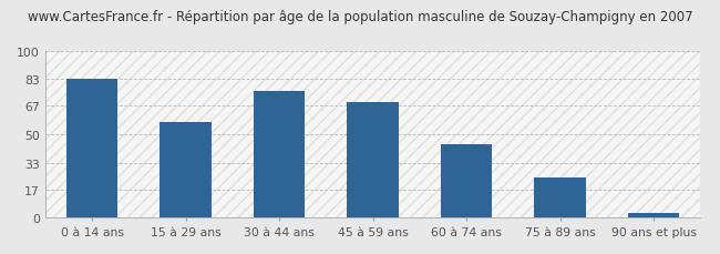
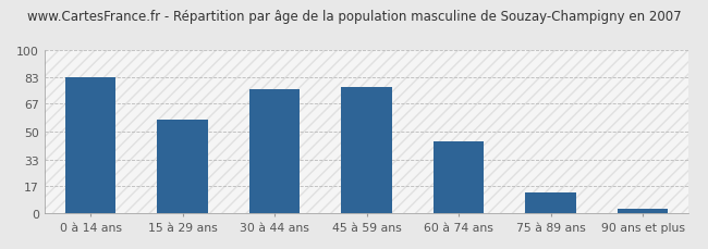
45 à 59 ans: 69 -> 77
75 à 89 ans: 24 -> 13
